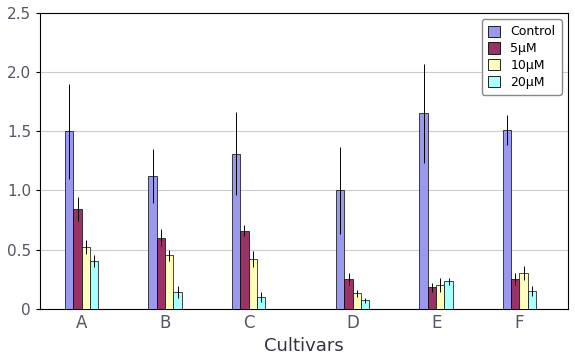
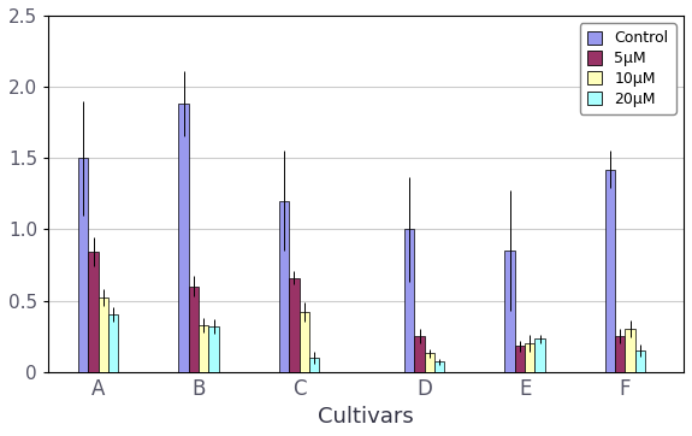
Control/B: 1.12 -> 1.88
10μM/B: 0.45 -> 0.33
20μM/B: 0.14 -> 0.32
Control/C: 1.31 -> 1.20
Control/E: 1.65 -> 0.85
Control/F: 1.51 -> 1.42
